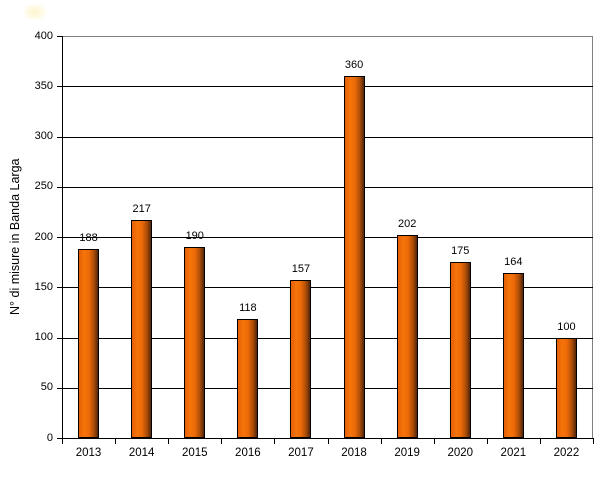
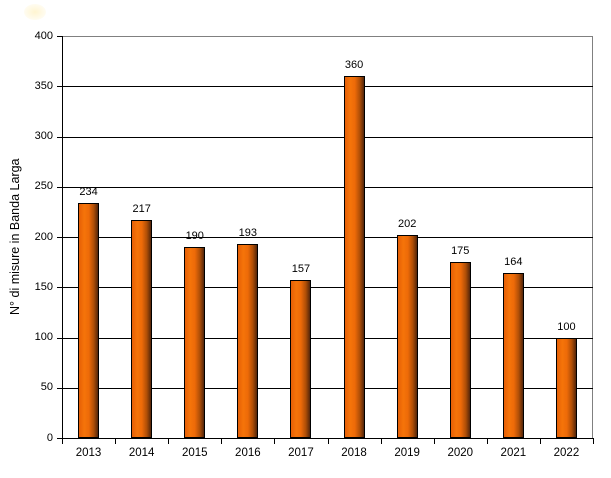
2013: 188 -> 234
2016: 118 -> 193
